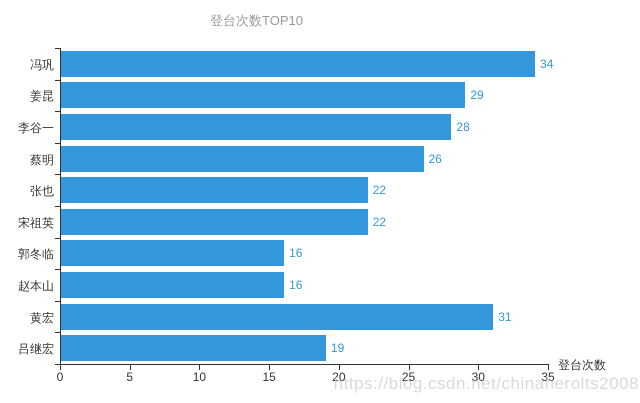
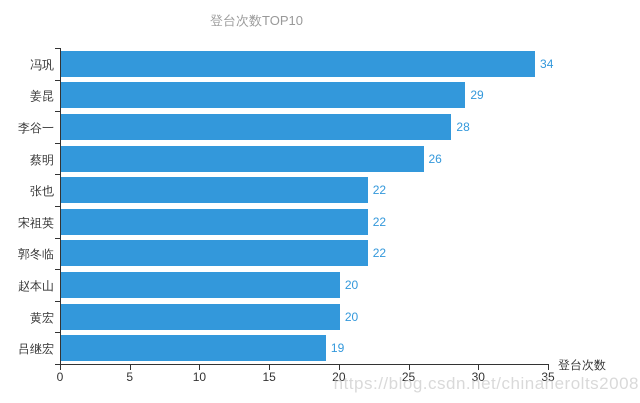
郭冬临: 16 -> 22
赵本山: 16 -> 20
黄宏: 31 -> 20
